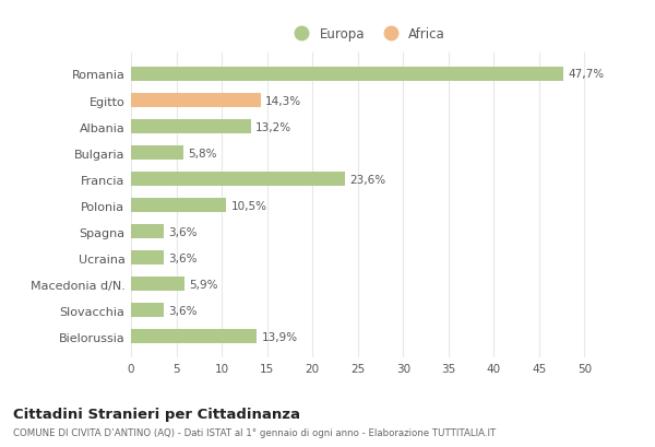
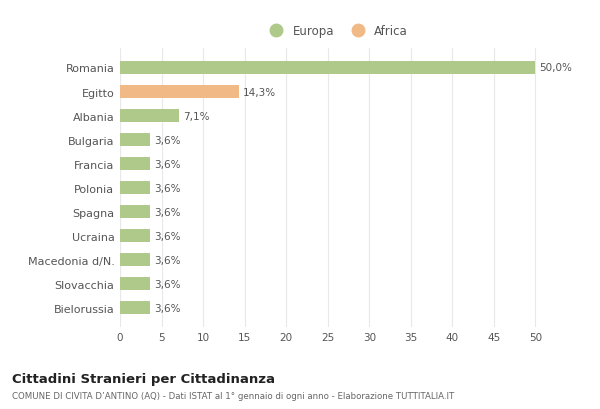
Romania: 47,7% -> 50,0%
Albania: 13,2% -> 7,1%
Bulgaria: 5,8% -> 3,6%
Francia: 23,6% -> 3,6%
Polonia: 10,5% -> 3,6%
Macedonia d/N.: 5,9% -> 3,6%
Bielorussia: 13,9% -> 3,6%
